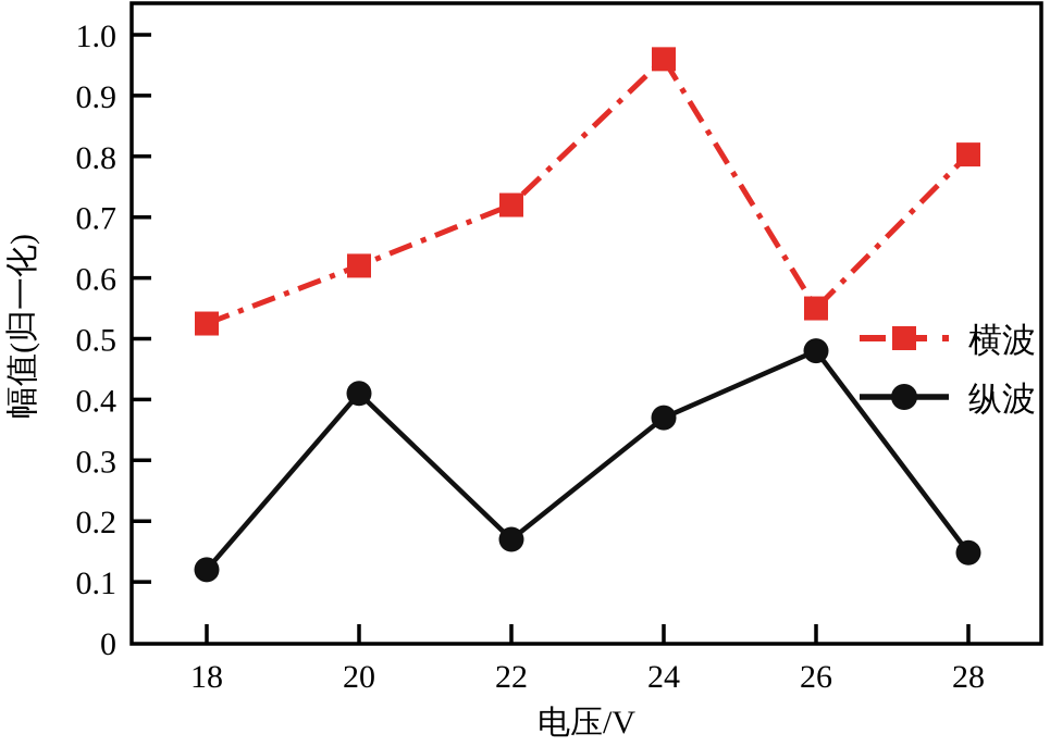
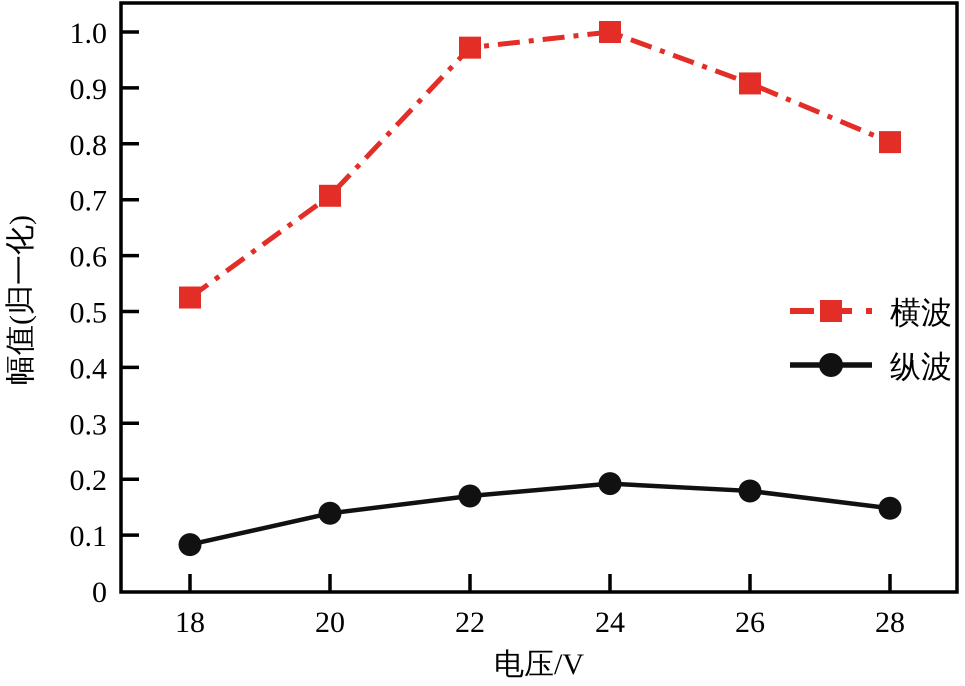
纵波/18: 0.12 -> 0.08
横波/20: 0.62 -> 0.71
纵波/20: 0.41 -> 0.14
横波/22: 0.72 -> 0.97
横波/24: 0.96 -> 1.00
纵波/24: 0.37 -> 0.19
横波/26: 0.55 -> 0.91
纵波/26: 0.48 -> 0.18
